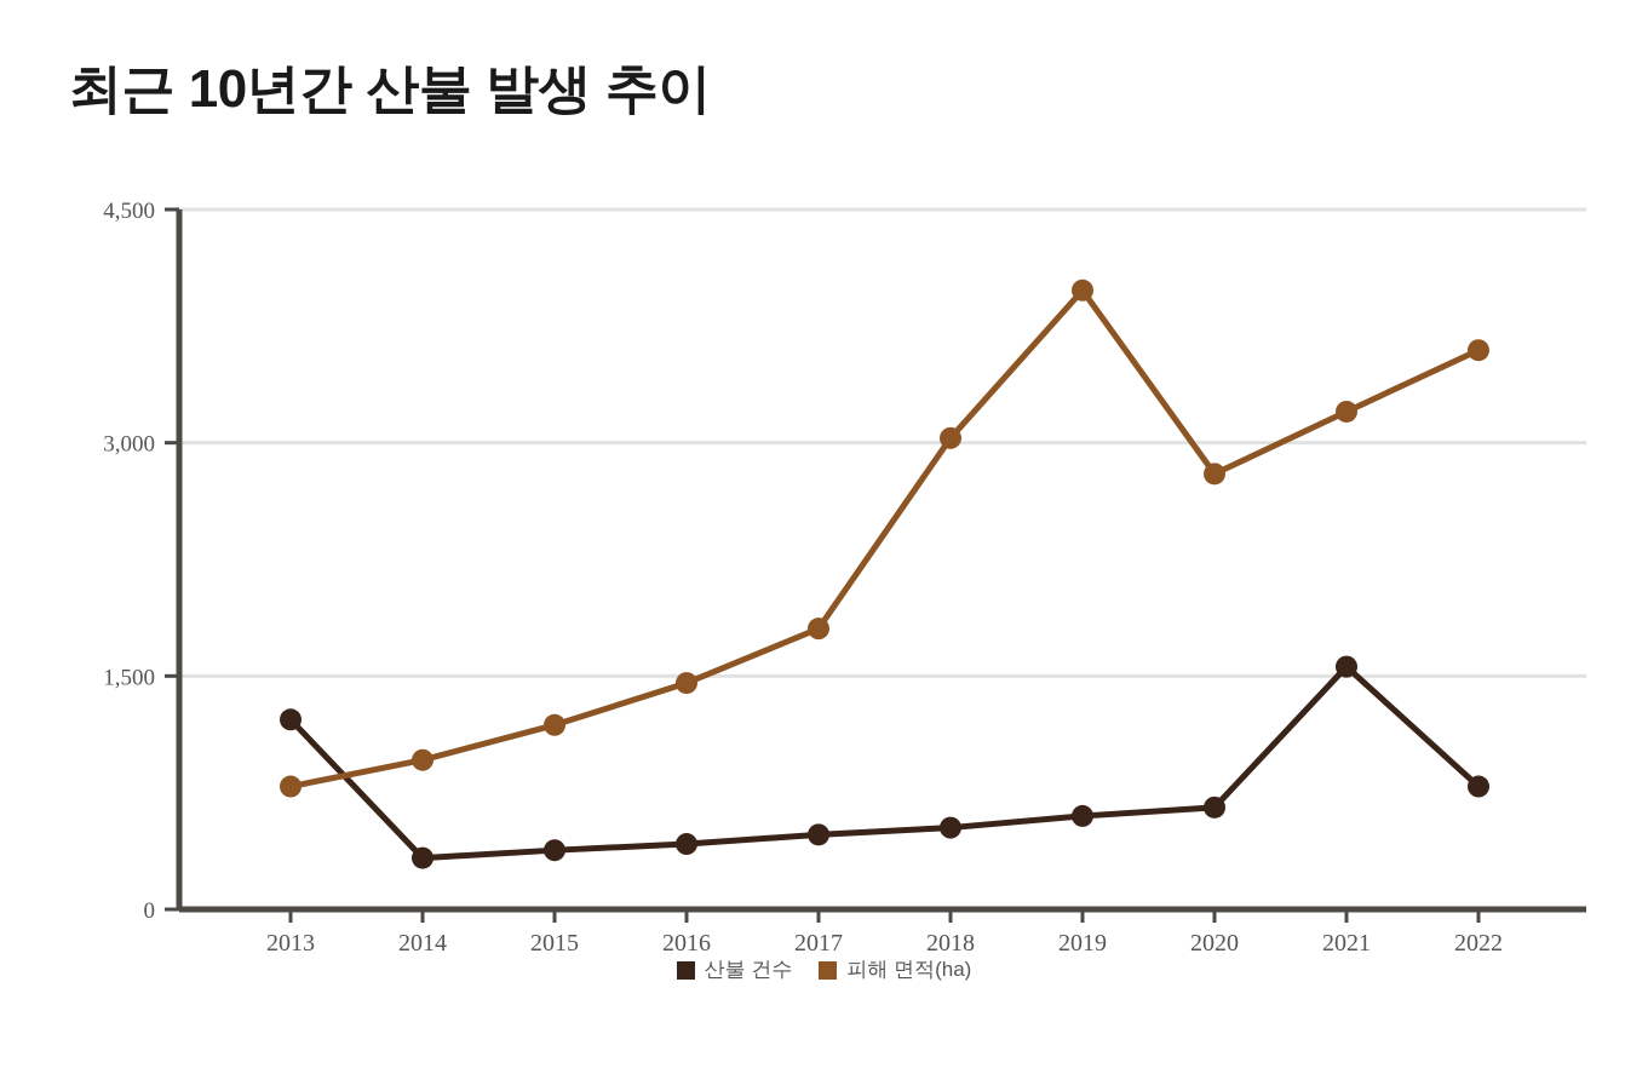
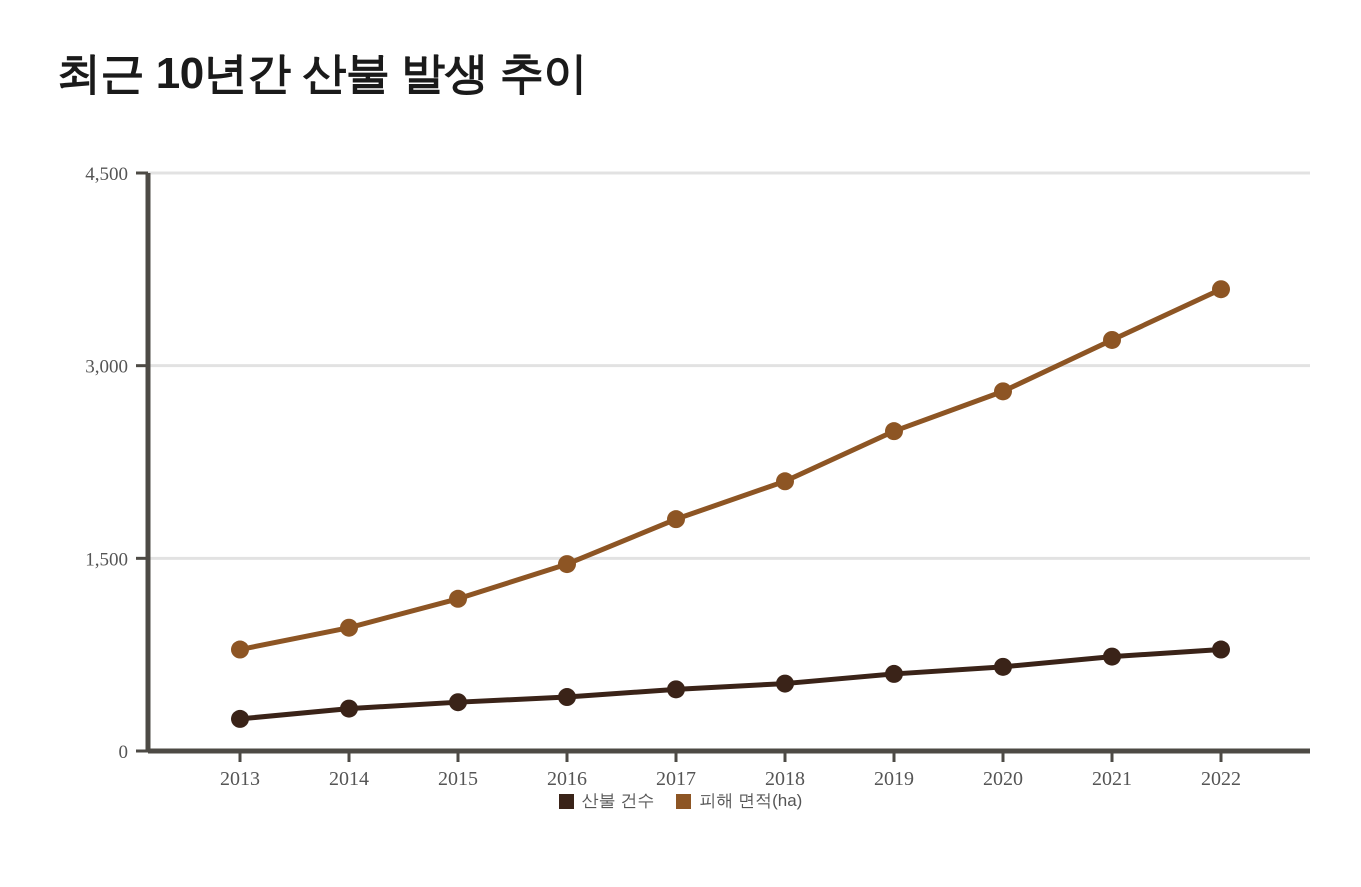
산불 건수/2013: 1220 -> 250
피해 면적(ha)/2018: 3030 -> 2100
피해 면적(ha)/2019: 3980 -> 2490
산불 건수/2021: 1560 -> 740
